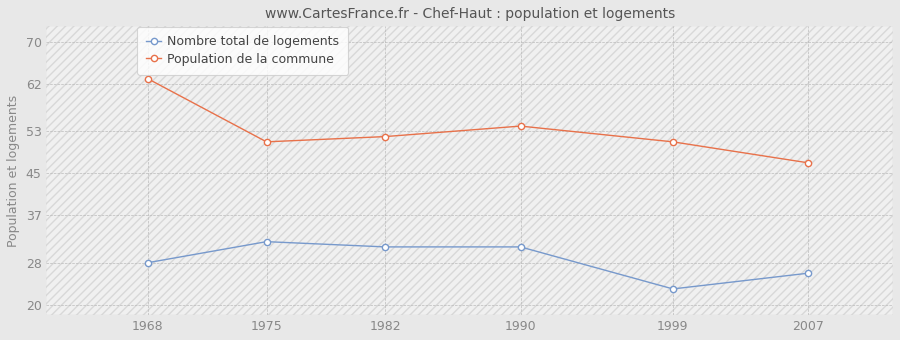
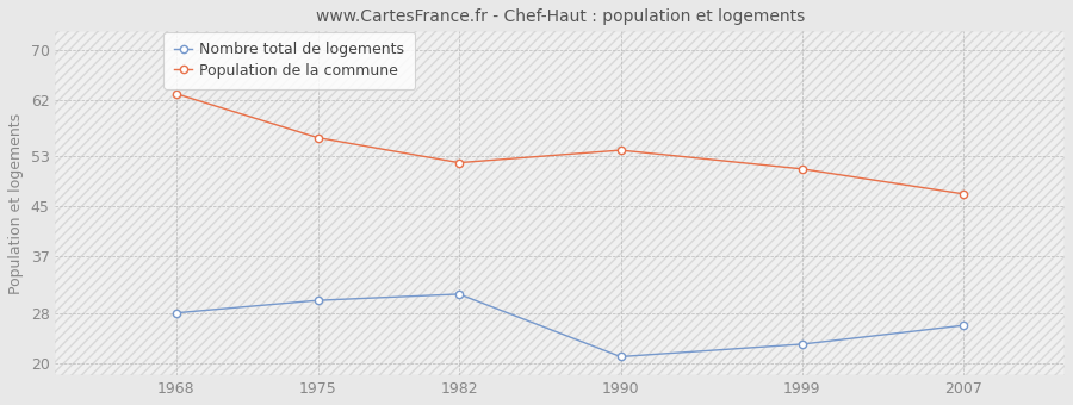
Nombre total de logements/1975: 32 -> 30
Population de la commune/1975: 51 -> 56
Nombre total de logements/1990: 31 -> 21
